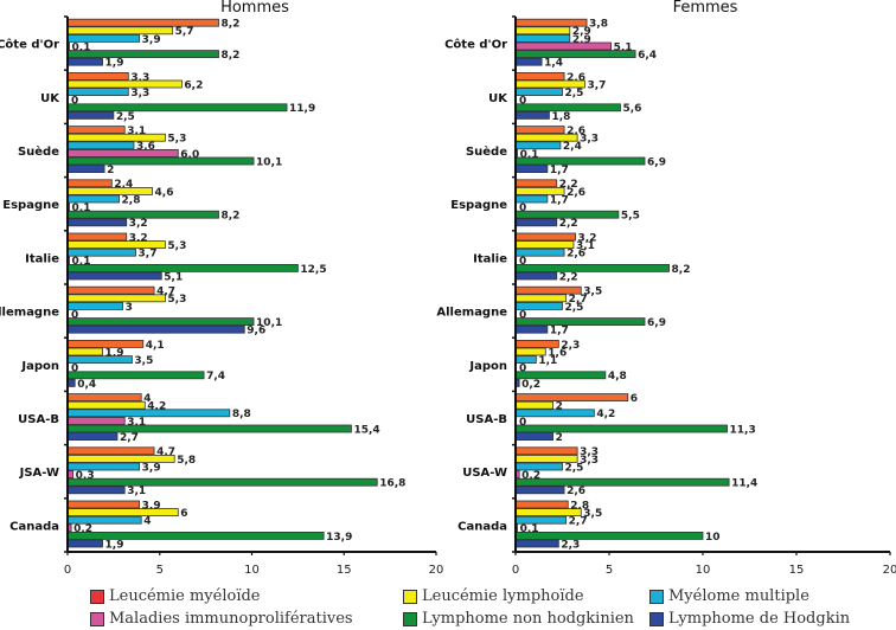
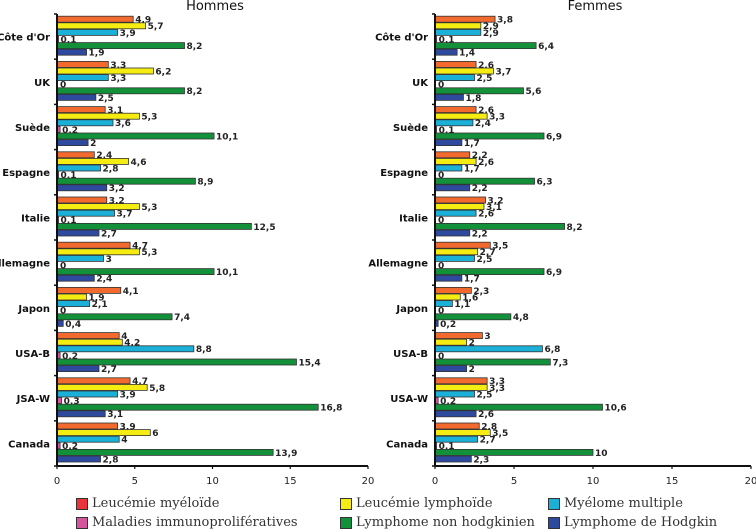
Hommes/Leucémie myéloïde/Côte d'Or: 8,2 -> 4,9
Hommes/Lymphome non hodgkinien/UK: 11,9 -> 8,2
Hommes/Maladies immunoprolifératives/Suède: 6,0 -> 0,2
Hommes/Lymphome non hodgkinien/Espagne: 8,2 -> 8,9
Hommes/Lymphome de Hodgkin/Italie: 5,1 -> 2,7
Hommes/Lymphome de Hodgkin/Allemagne: 9,6 -> 2,4
Hommes/Myélome multiple/Japon: 3,5 -> 2,1
Hommes/Maladies immunoprolifératives/USA-B: 3,1 -> 0,2
Hommes/Lymphome de Hodgkin/Canada: 1,9 -> 2,8
Femmes/Maladies immunoprolifératives/Côte d'Or: 5,1 -> 0,1
Femmes/Lymphome non hodgkinien/Espagne: 5,5 -> 6,3
Femmes/Leucémie myéloïde/USA-B: 6 -> 3
Femmes/Myélome multiple/USA-B: 4,2 -> 6,8
Femmes/Lymphome non hodgkinien/USA-B: 11,3 -> 7,3
Femmes/Lymphome non hodgkinien/USA-W: 11,4 -> 10,6
